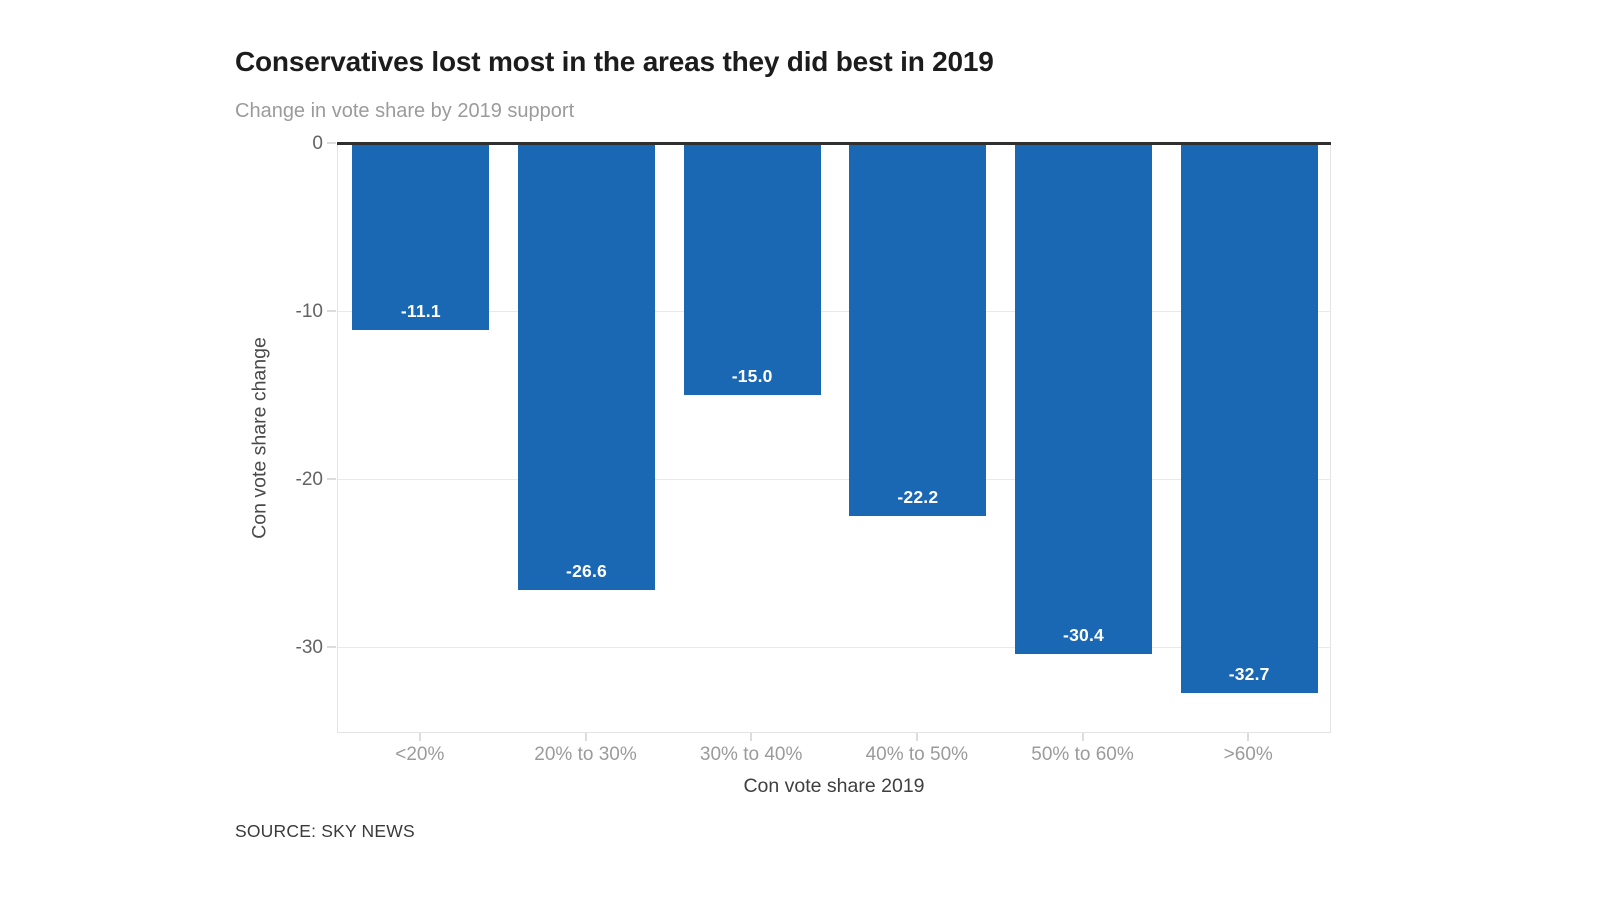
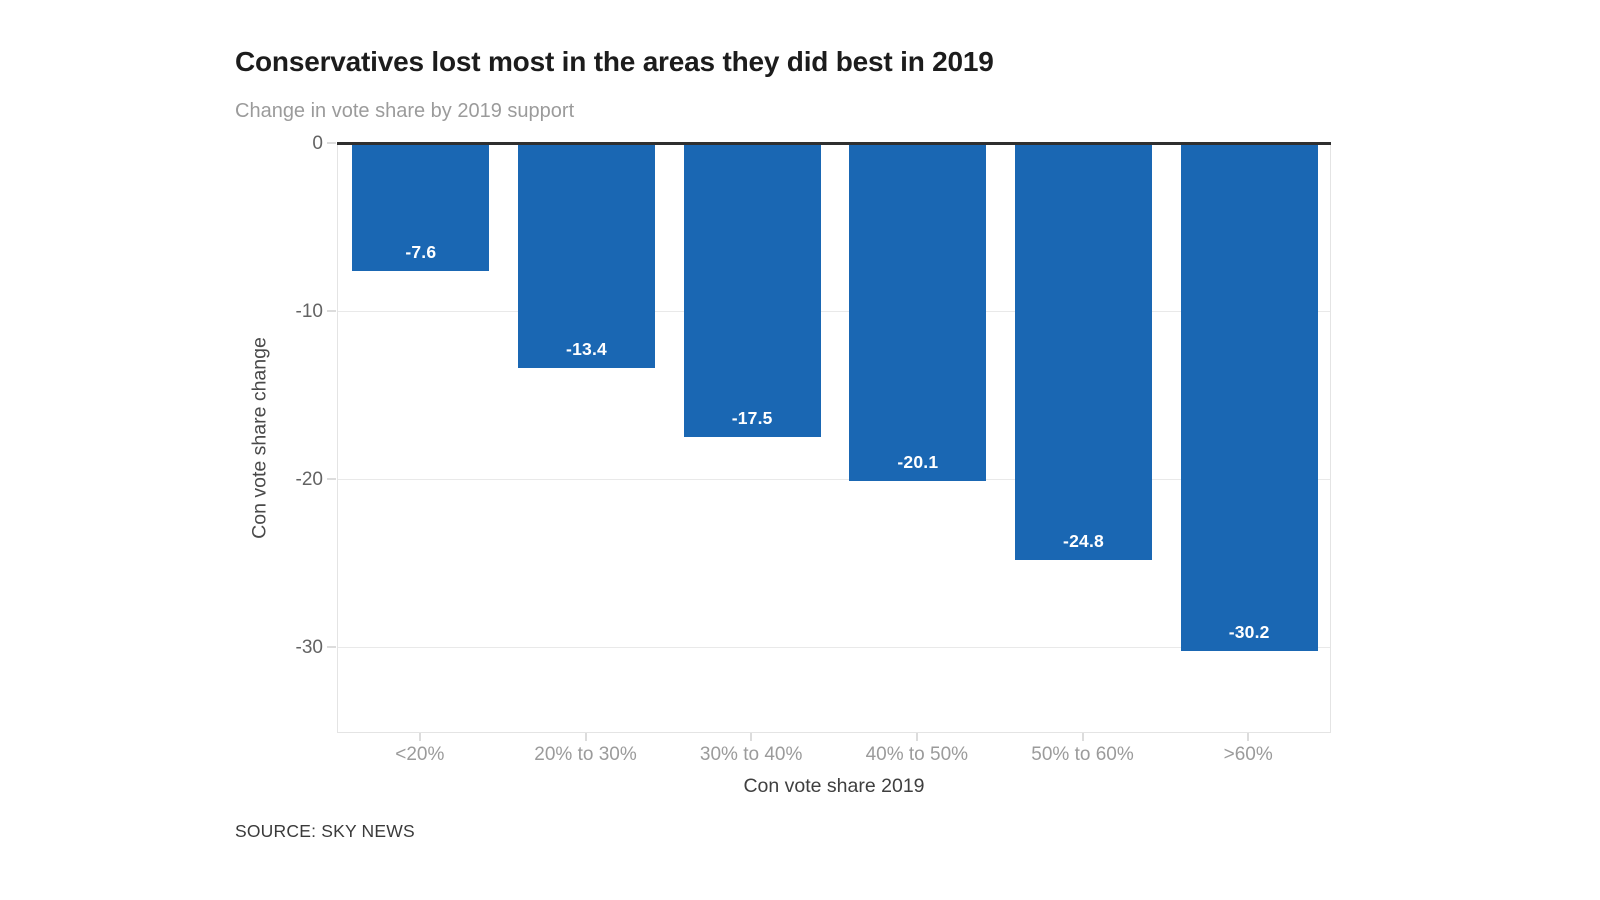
<20%: -11.1 -> -7.6
20% to 30%: -26.6 -> -13.4
30% to 40%: -15.0 -> -17.5
40% to 50%: -22.2 -> -20.1
50% to 60%: -30.4 -> -24.8
>60%: -32.7 -> -30.2
